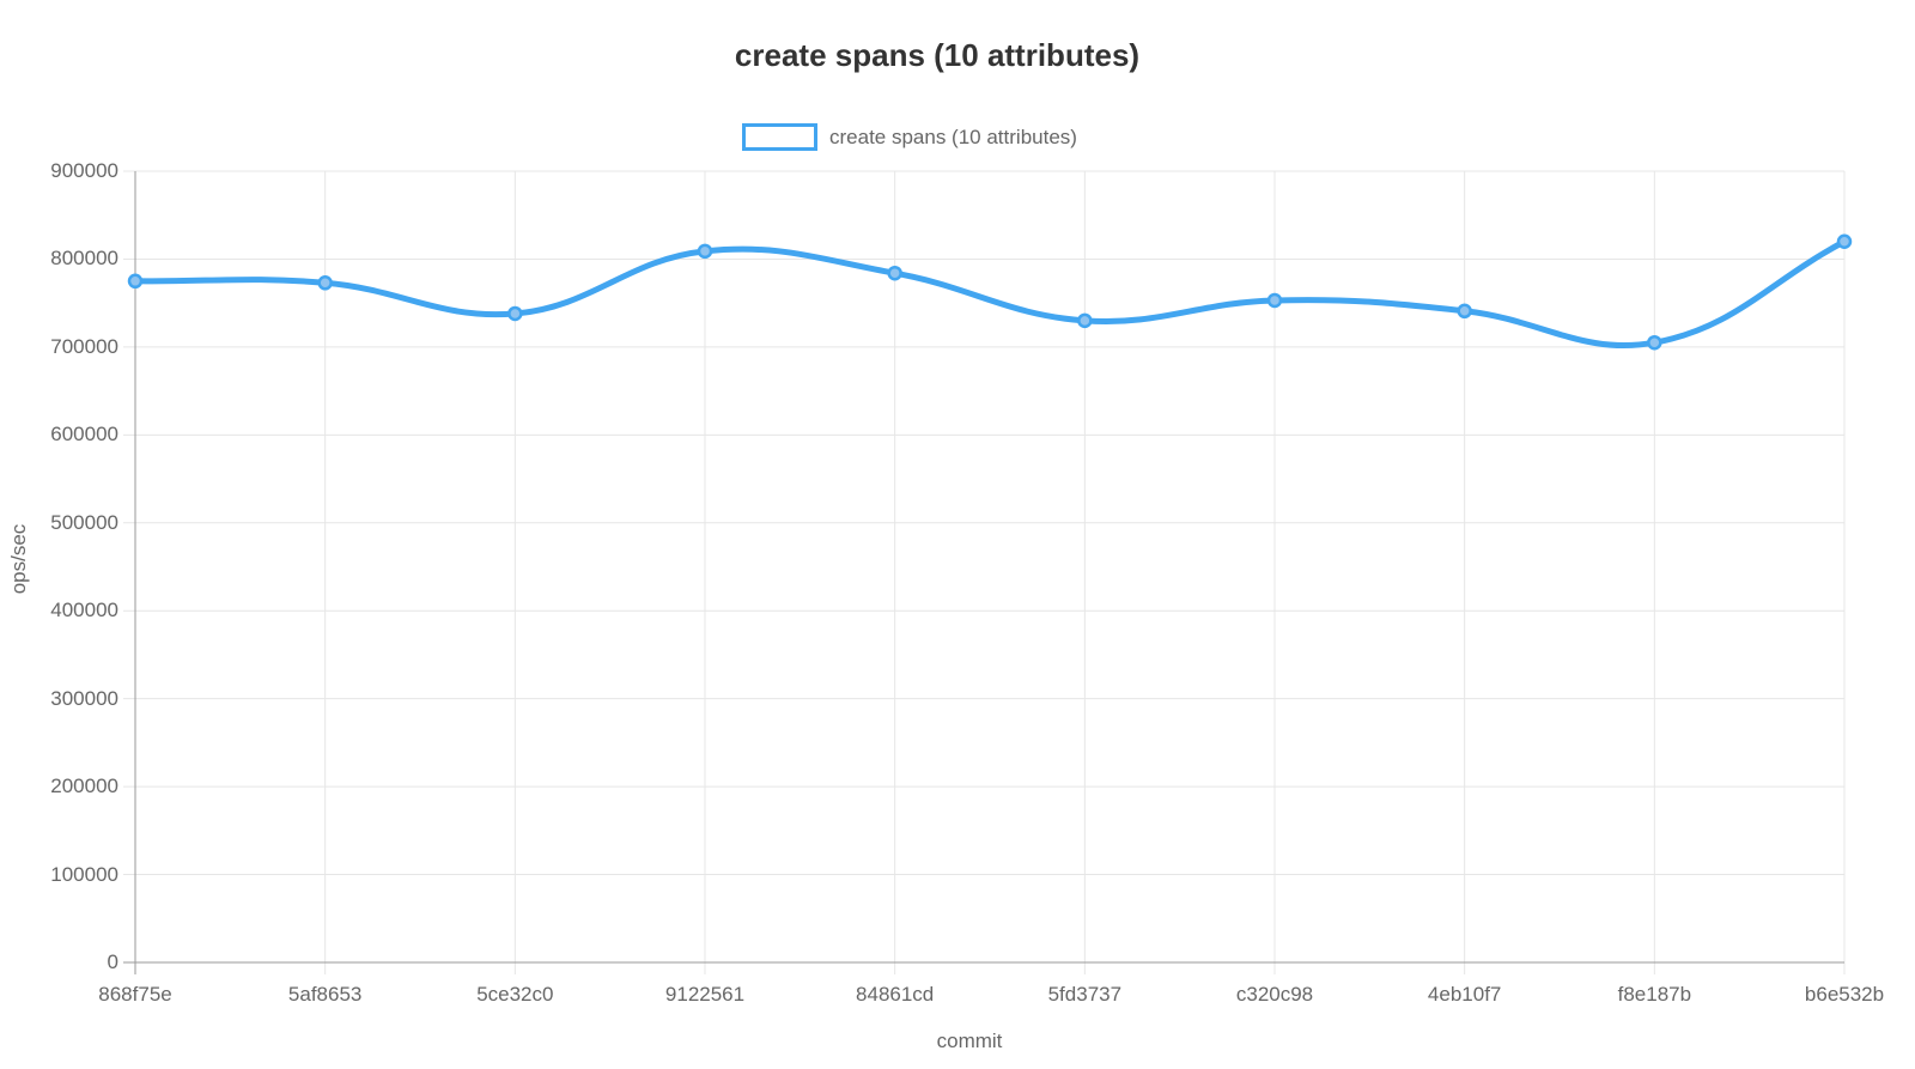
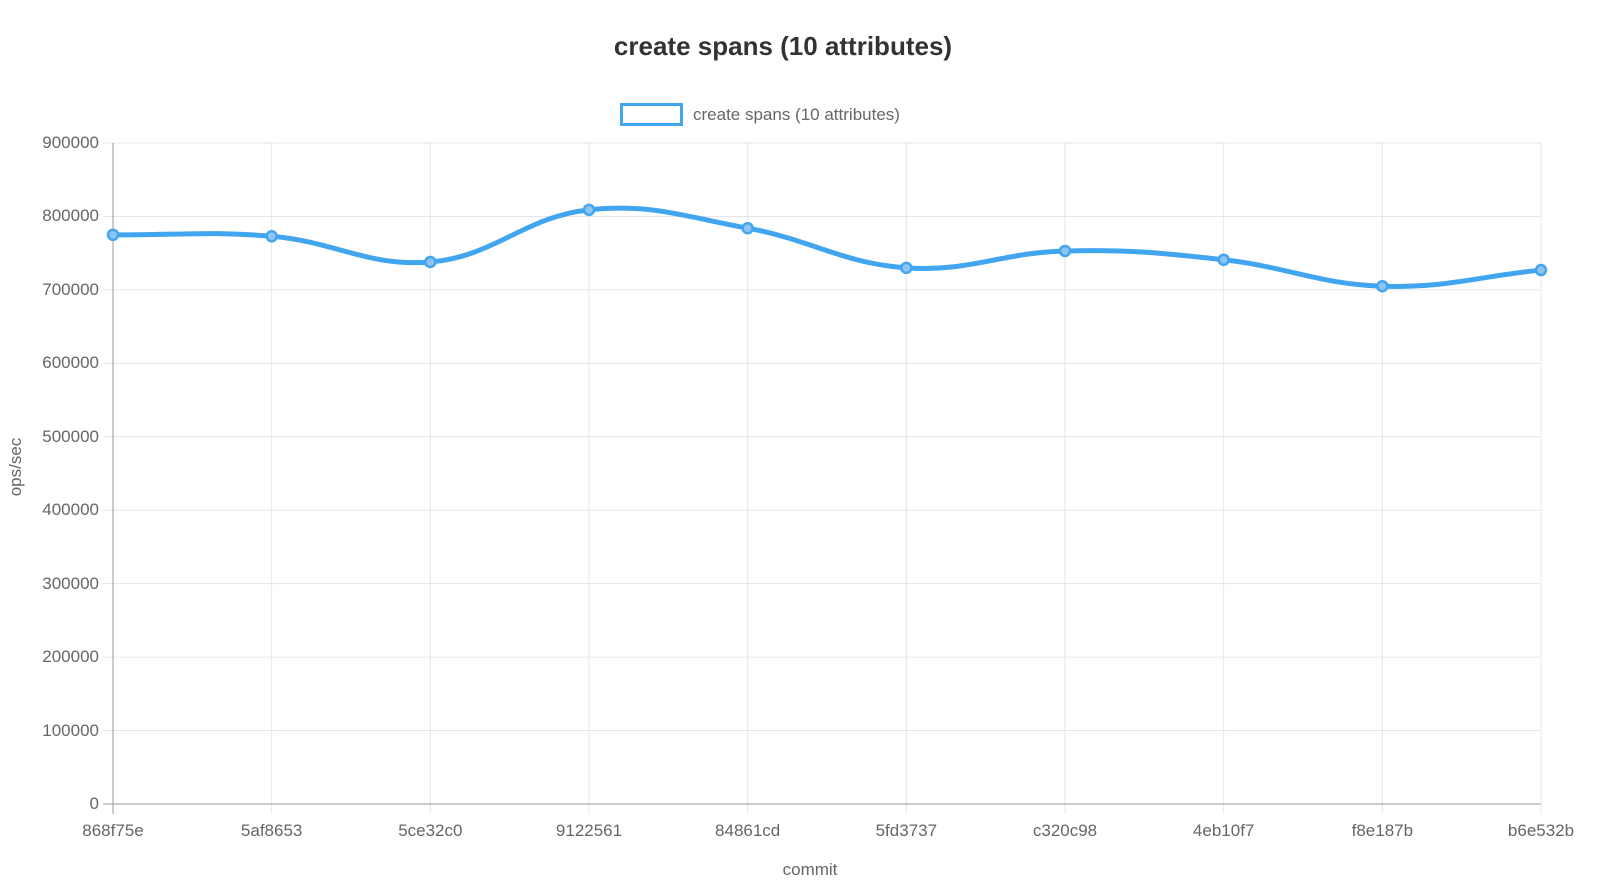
b6e532b: 820000 -> 730000
